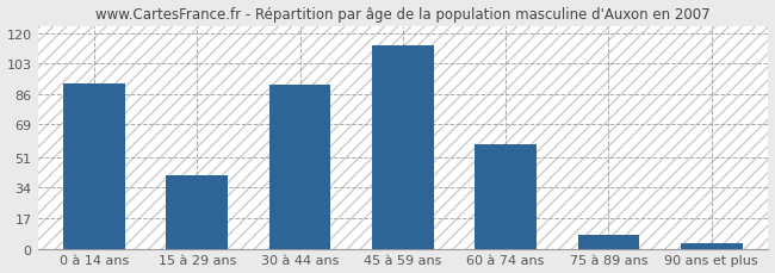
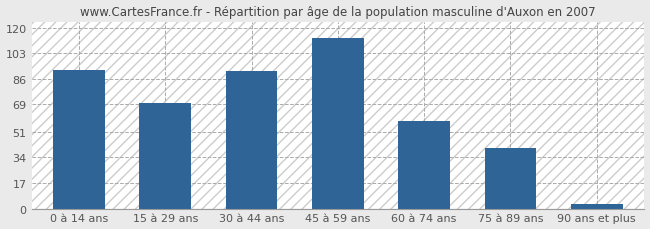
15 à 29 ans: 41 -> 70
75 à 89 ans: 8 -> 40
